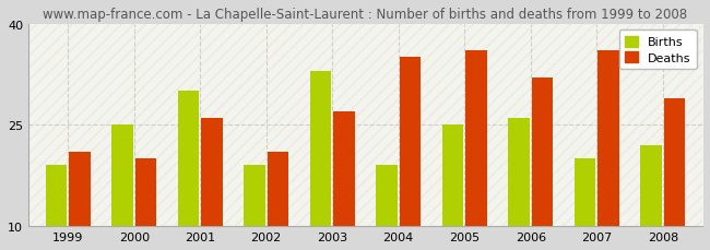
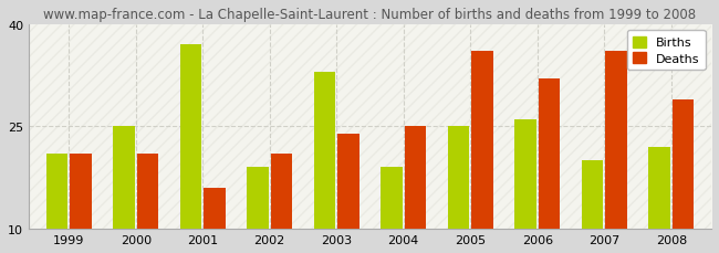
Births/1999: 19 -> 21
Deaths/2000: 20 -> 21
Births/2001: 30 -> 37
Deaths/2001: 26 -> 16
Deaths/2003: 27 -> 24
Deaths/2004: 35 -> 25
